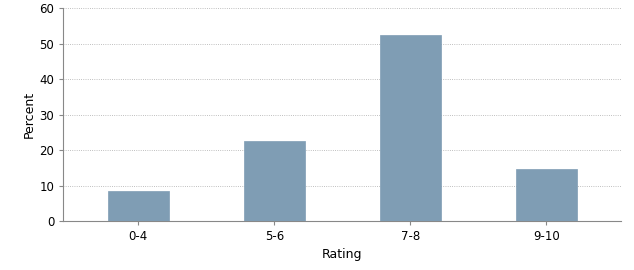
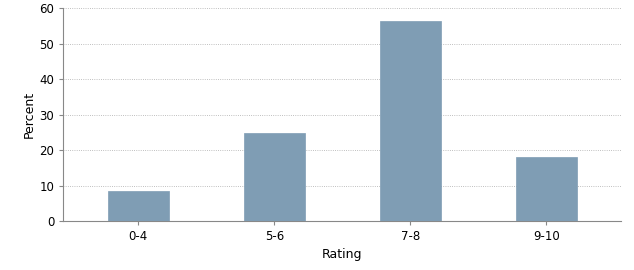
5-6: 22.5 -> 25.0
7-8: 52.5 -> 56.5
9-10: 14.7 -> 18.0
